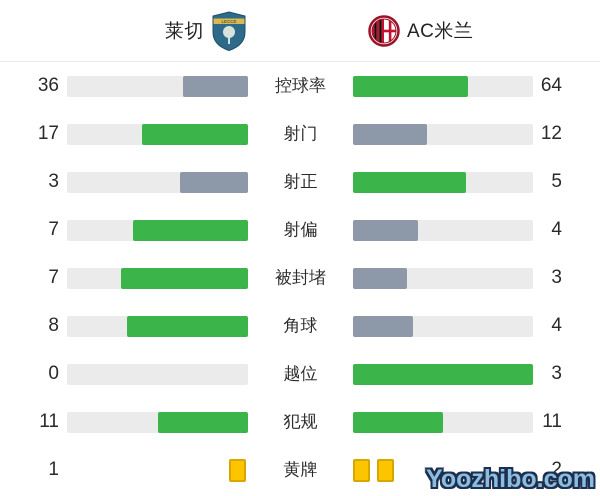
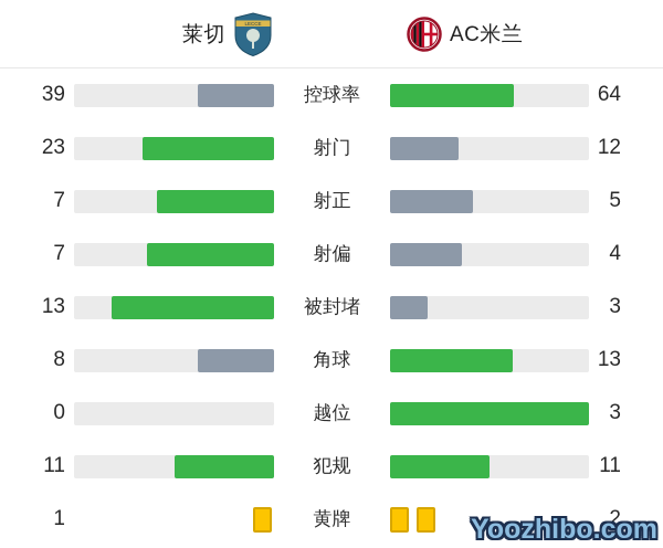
莱切/控球率: 36 -> 39
莱切/射门: 17 -> 23
莱切/射正: 3 -> 7
莱切/被封堵: 7 -> 13
AC米兰/角球: 4 -> 13
